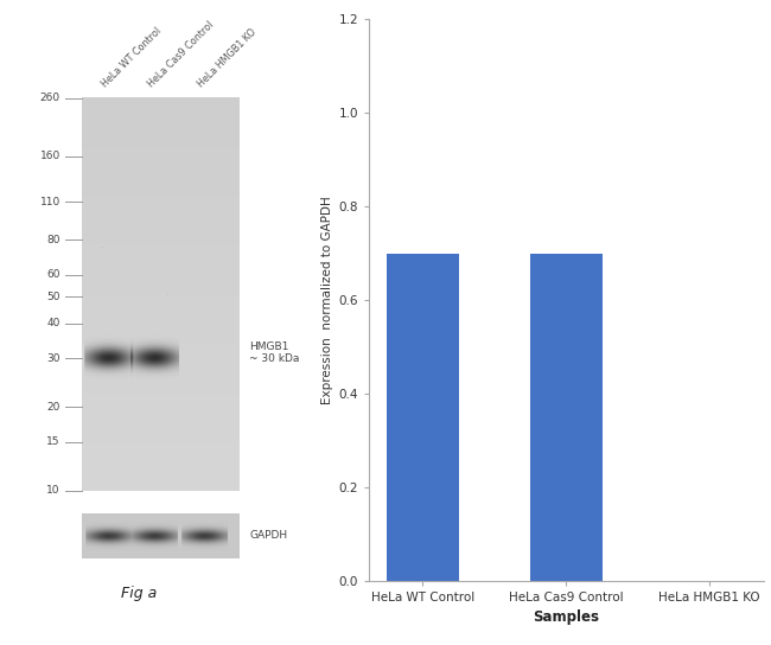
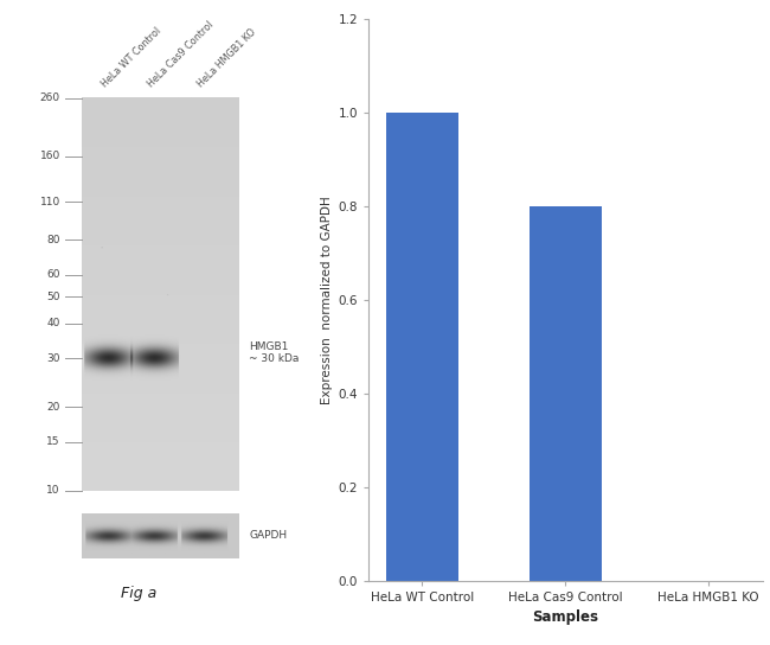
HeLa WT Control: 0.7 -> 1.0
HeLa Cas9 Control: 0.7 -> 0.8
